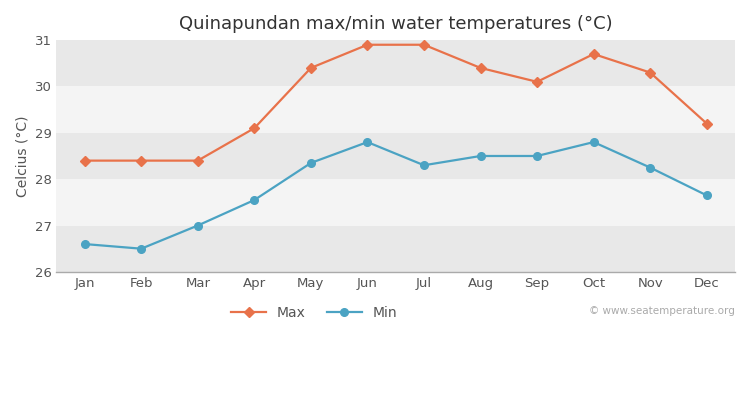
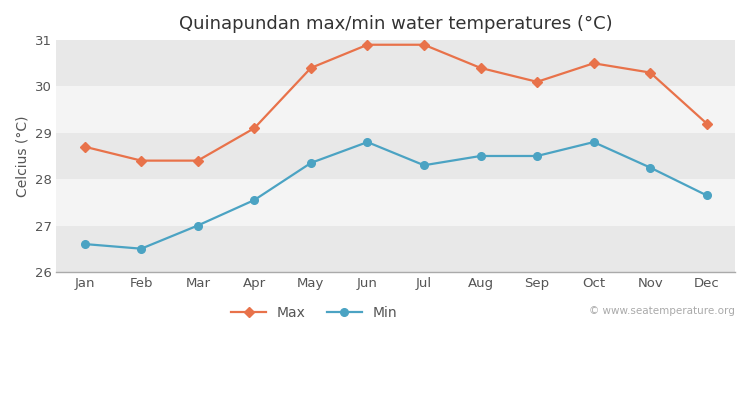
Max/Jan: 28.4 -> 28.7
Max/Oct: 30.7 -> 30.5
